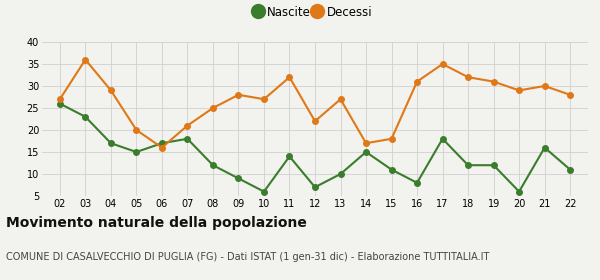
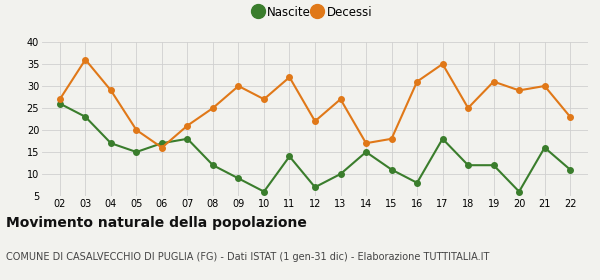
Decessi/09: 28 -> 30
Decessi/18: 32 -> 25
Decessi/22: 28 -> 23
